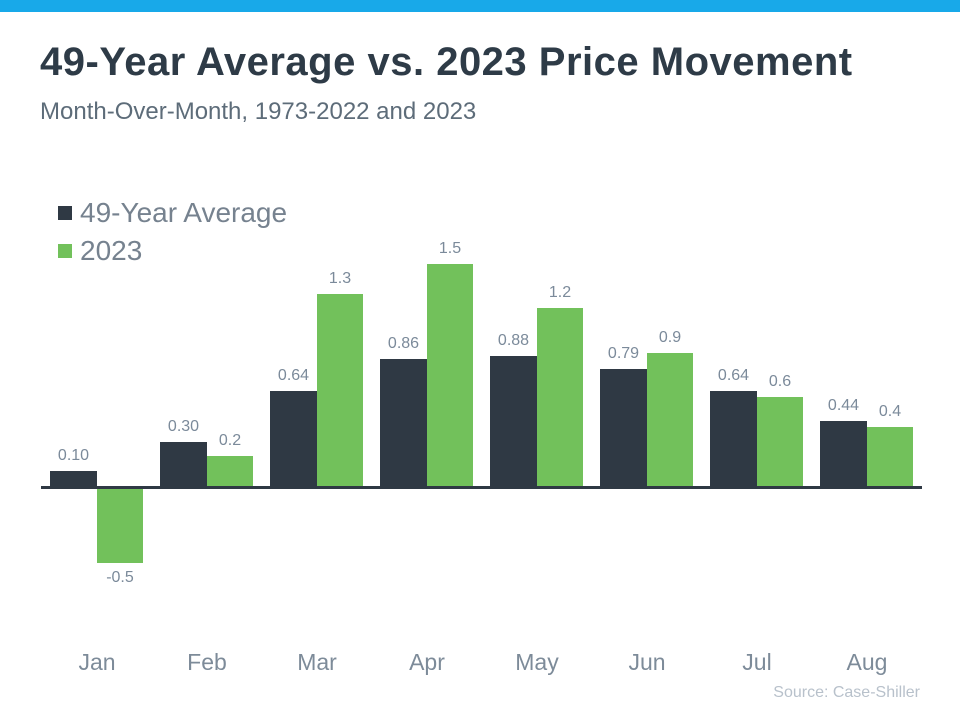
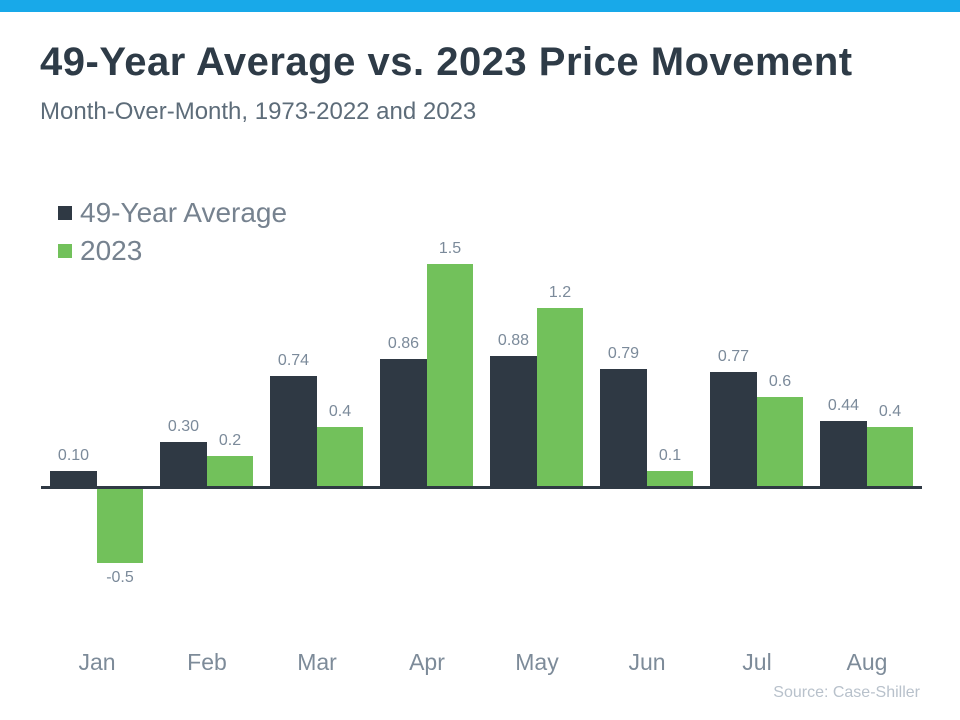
49-Year Average/Mar: 0.64 -> 0.74
2023/Mar: 1.3 -> 0.4
2023/Jun: 0.9 -> 0.1
49-Year Average/Jul: 0.64 -> 0.77
